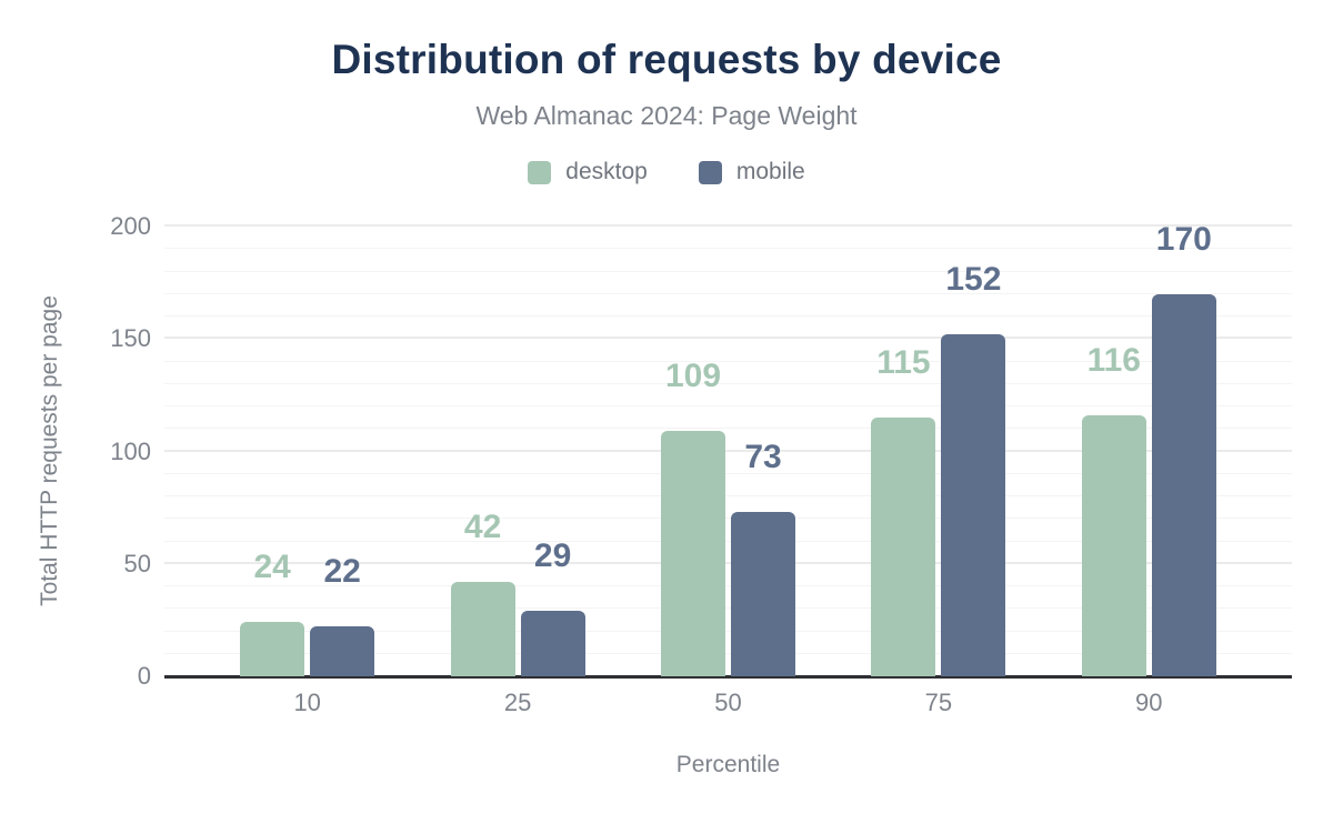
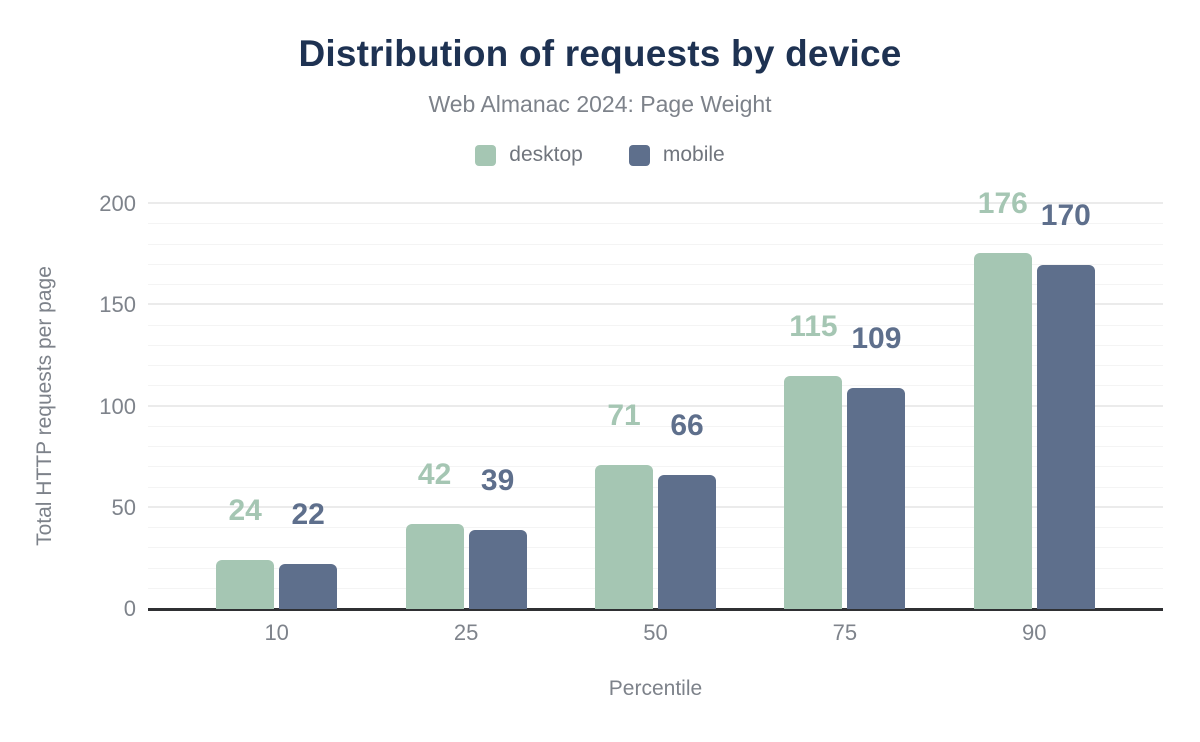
mobile/25: 29 -> 39
desktop/50: 109 -> 71
mobile/50: 73 -> 66
mobile/75: 152 -> 109
desktop/90: 116 -> 176
